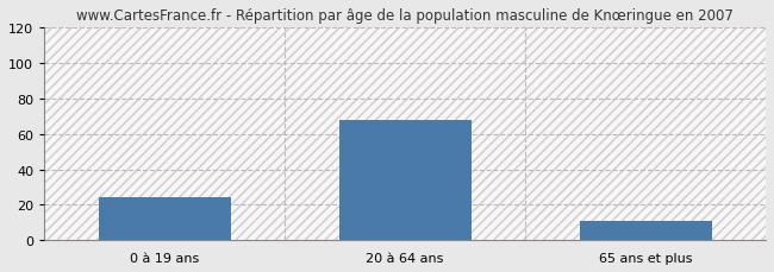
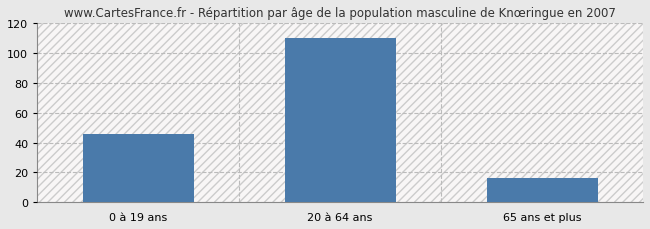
0 à 19 ans: 24 -> 46
20 à 64 ans: 68 -> 110
65 ans et plus: 11 -> 16
